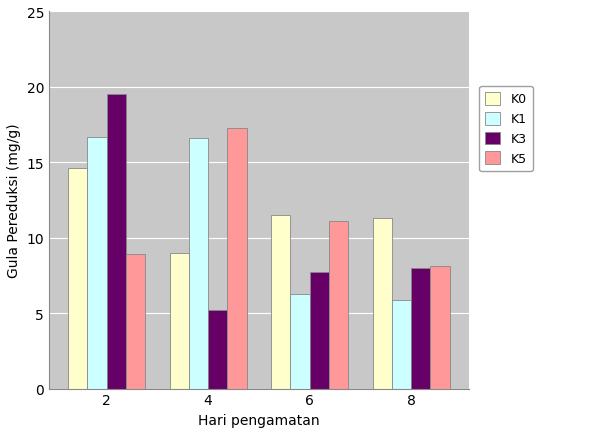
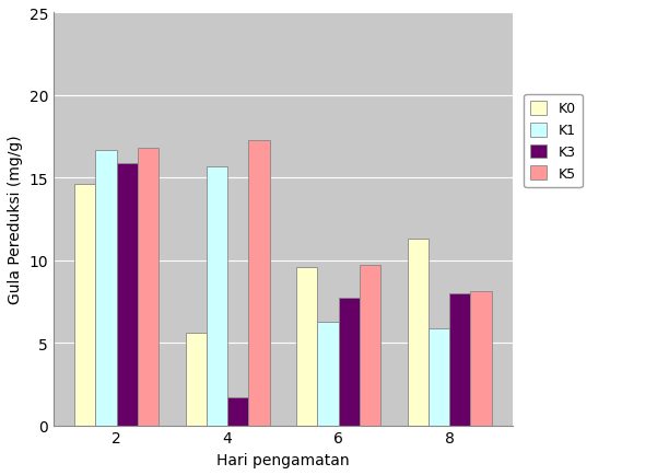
K3/2: 19.5 -> 15.9
K5/2: 8.9 -> 16.8
K0/4: 9.0 -> 5.6
K1/4: 16.6 -> 15.7
K3/4: 5.2 -> 1.7
K0/6: 11.5 -> 9.6
K5/6: 11.1 -> 9.7
